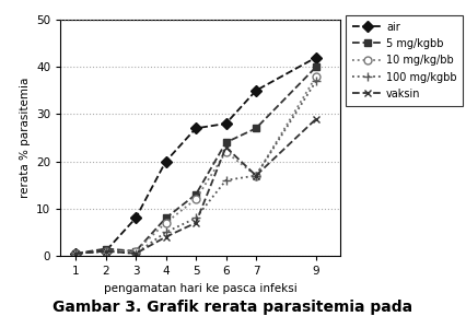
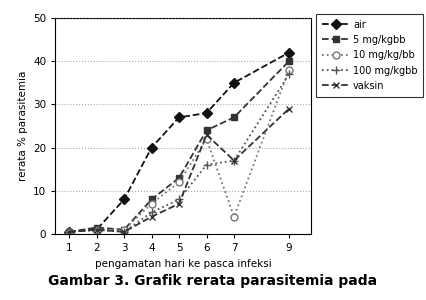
10 mg/kg/bb/7: 17.0 -> 4.0
